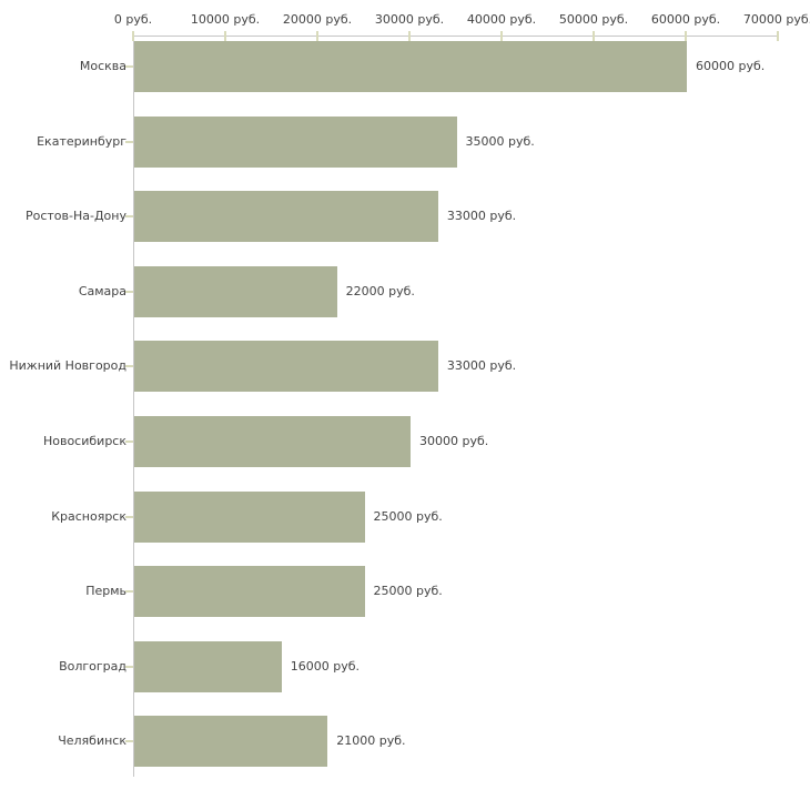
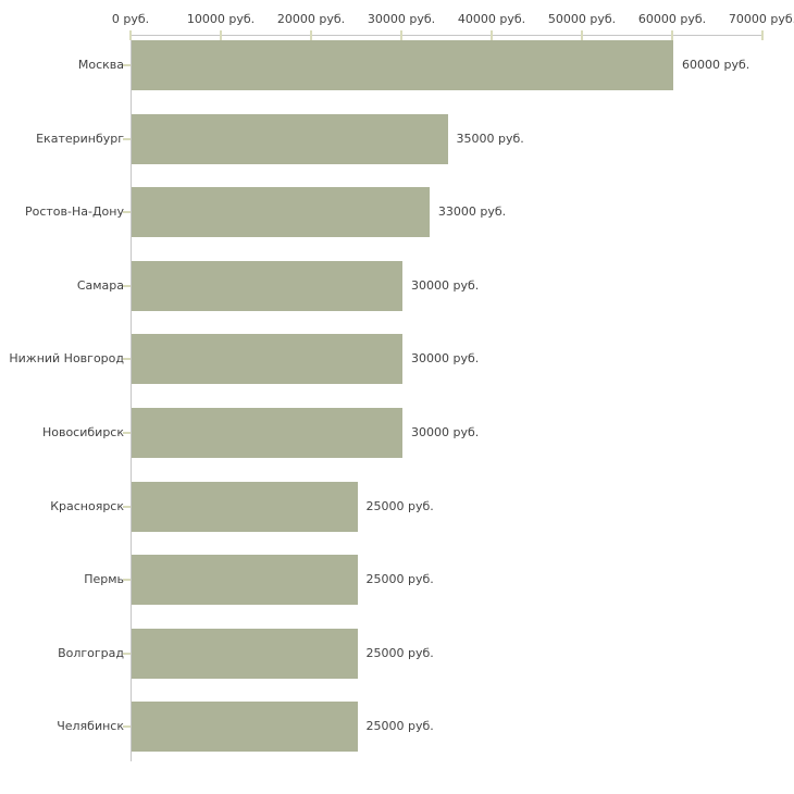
Самара: 22000 -> 30000
Нижний Новгород: 33000 -> 30000
Волгоград: 16000 -> 25000
Челябинск: 21000 -> 25000
